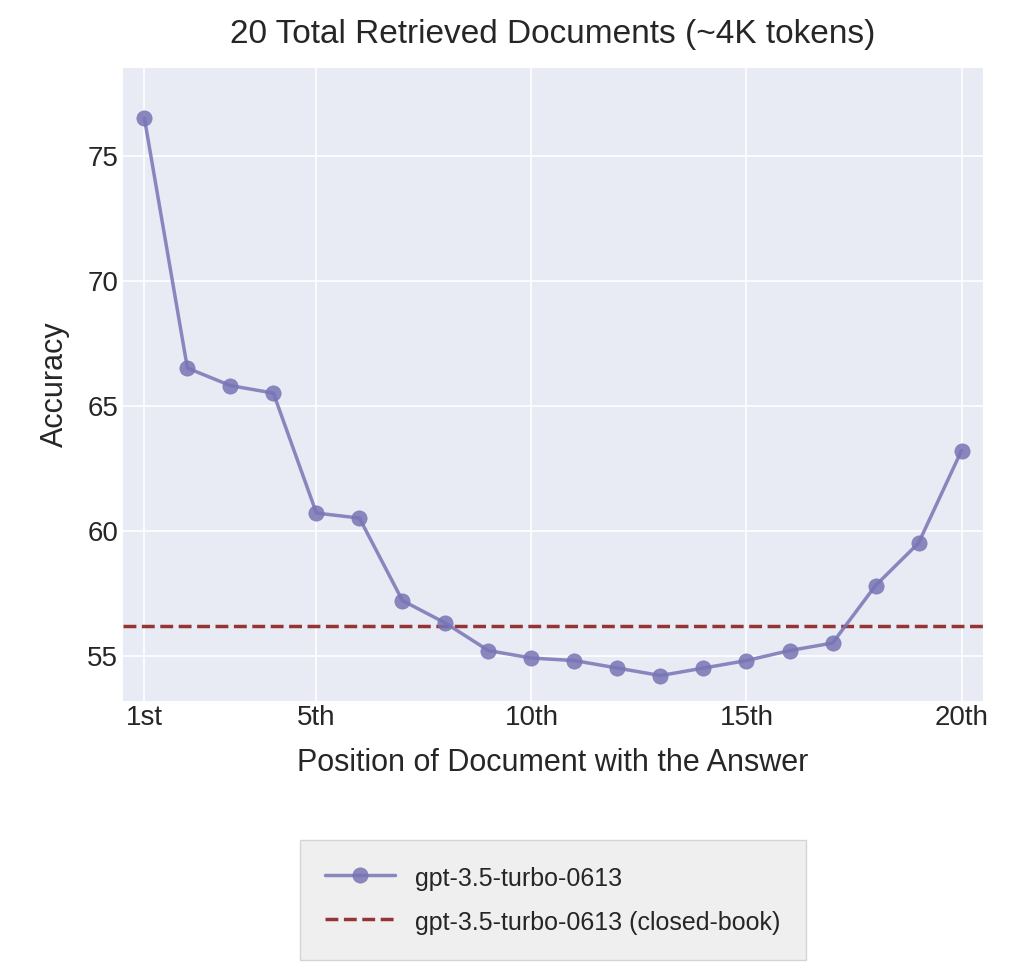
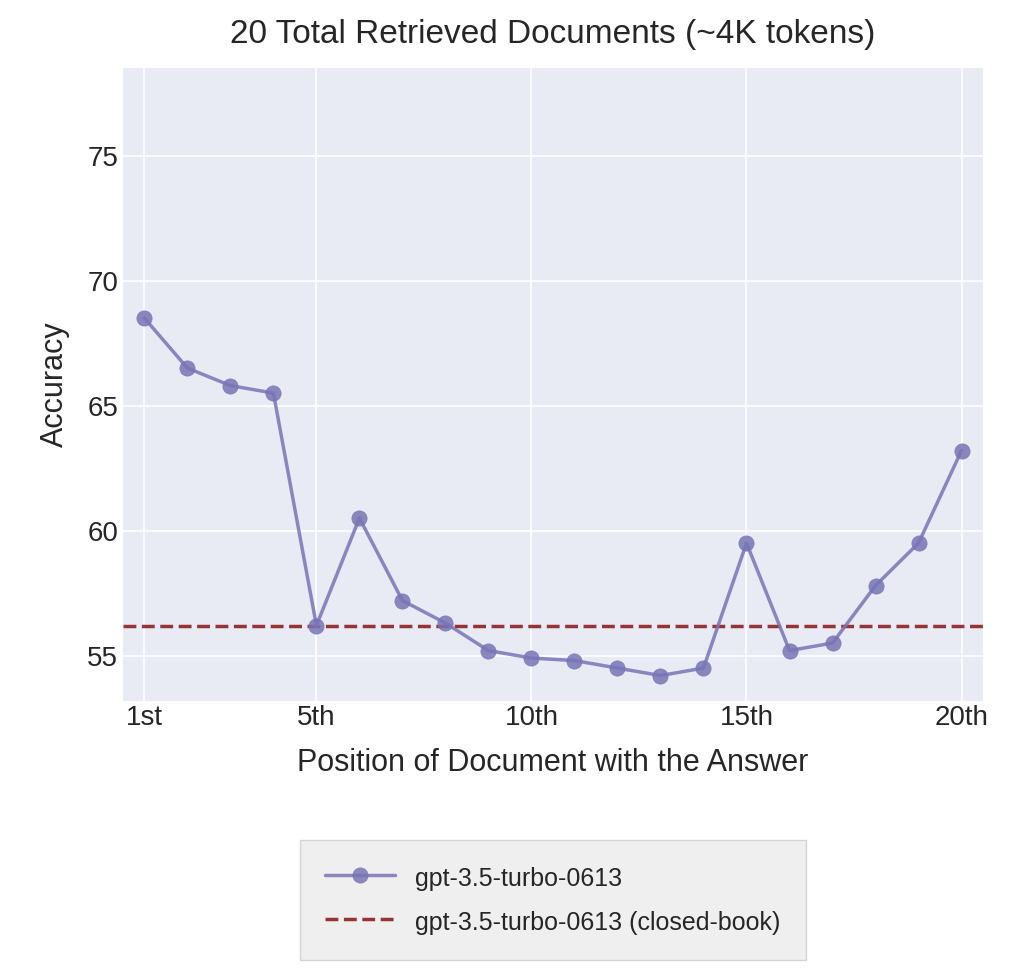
1st: 76.5 -> 68.5
5th: 60.7 -> 56.2
15th: 54.8 -> 59.5
